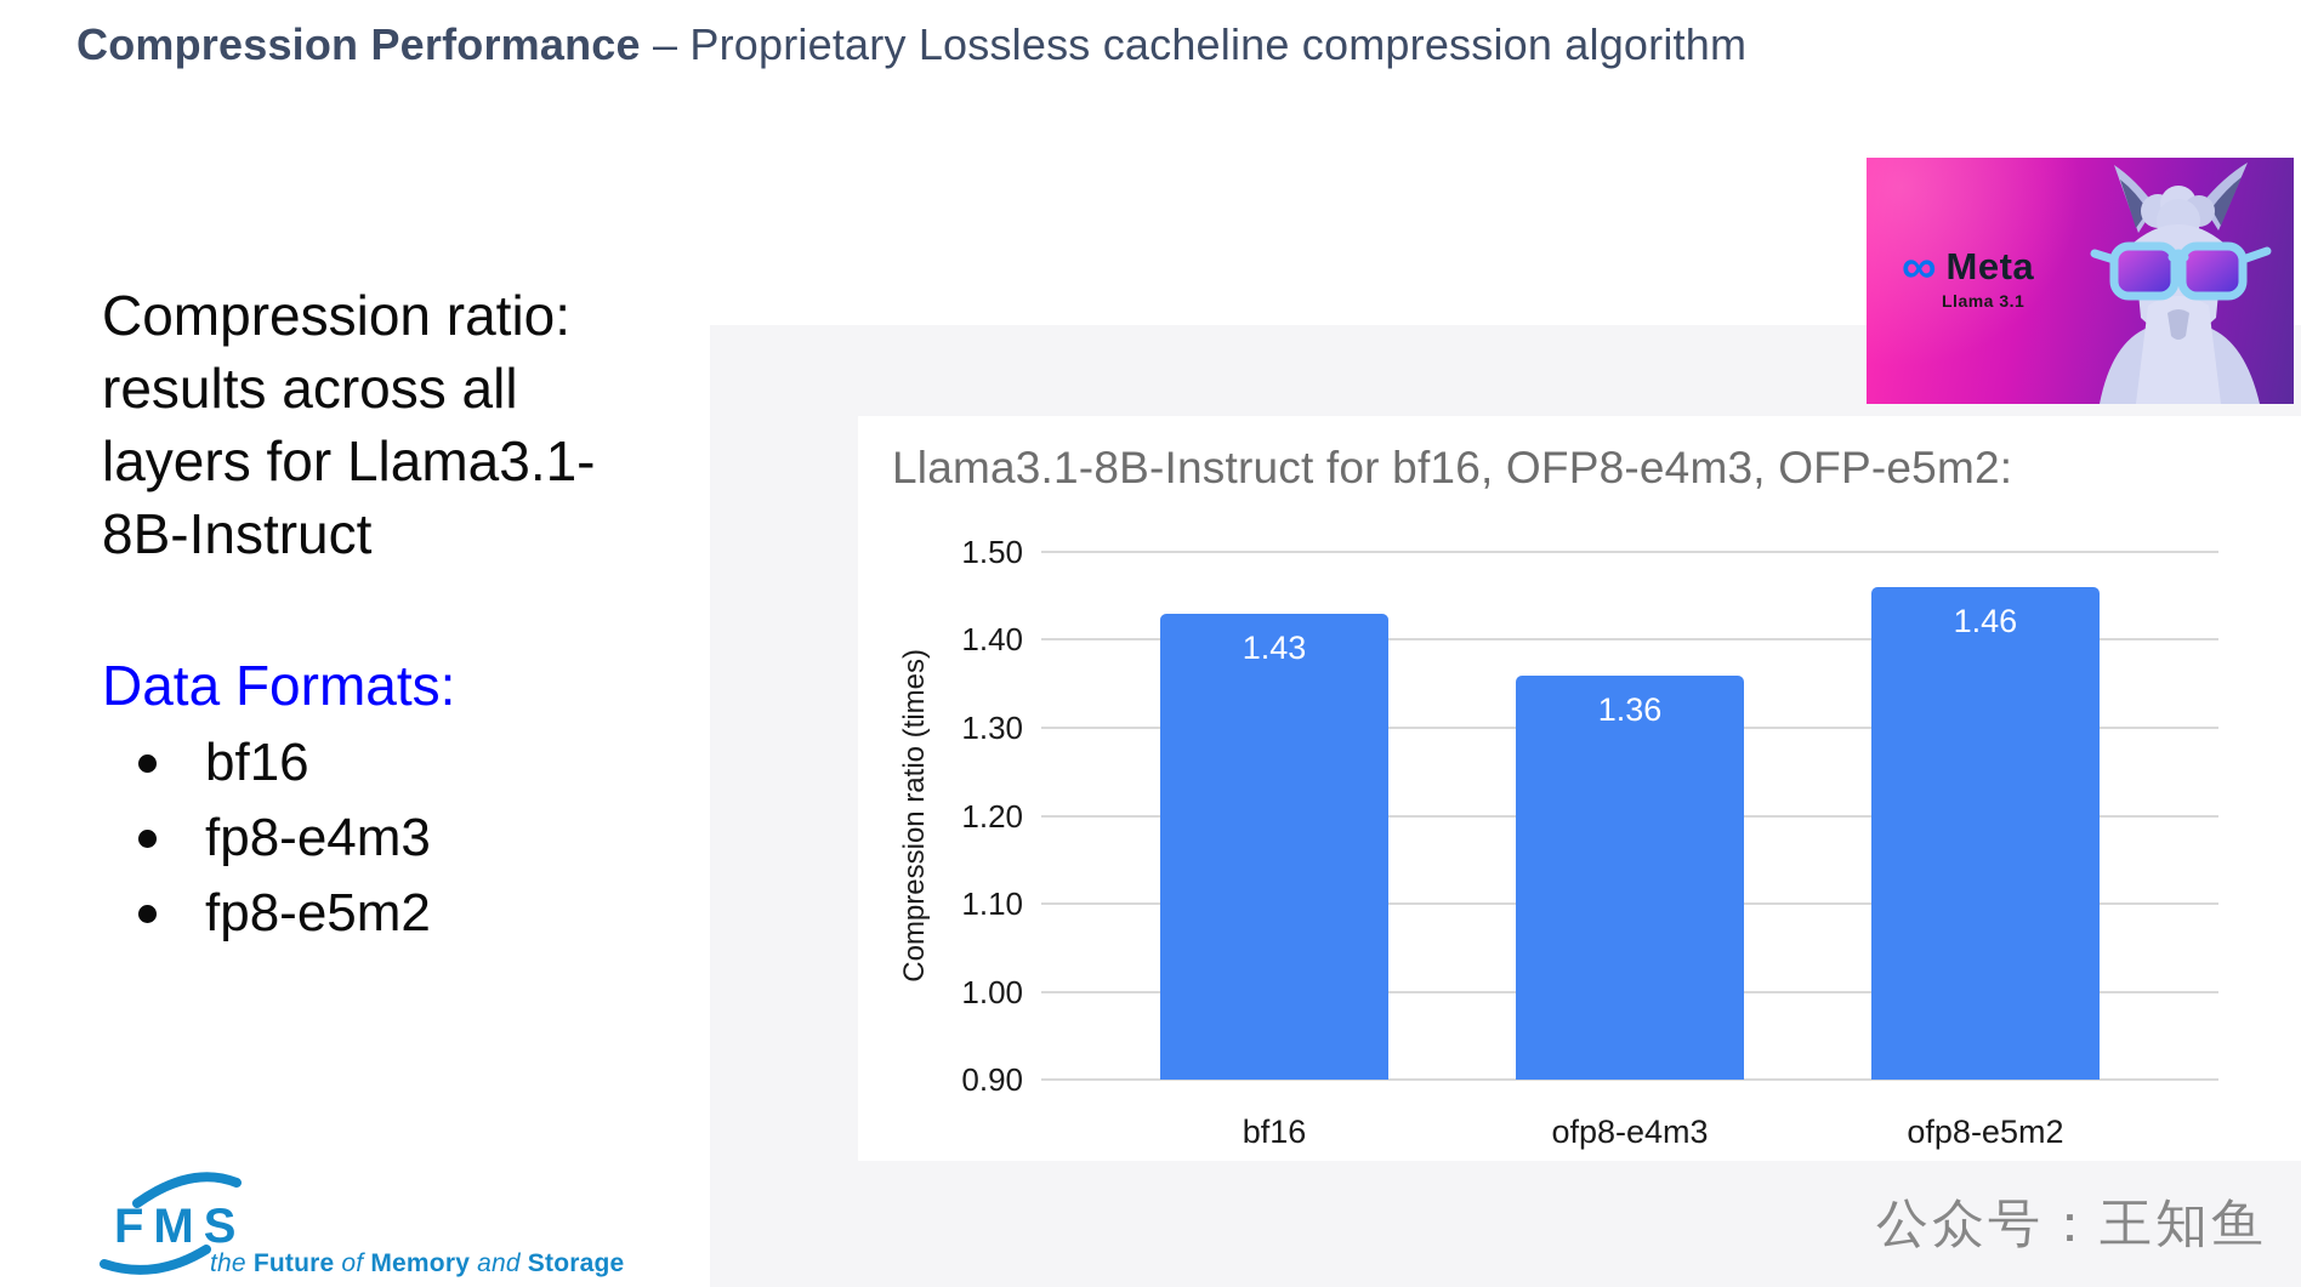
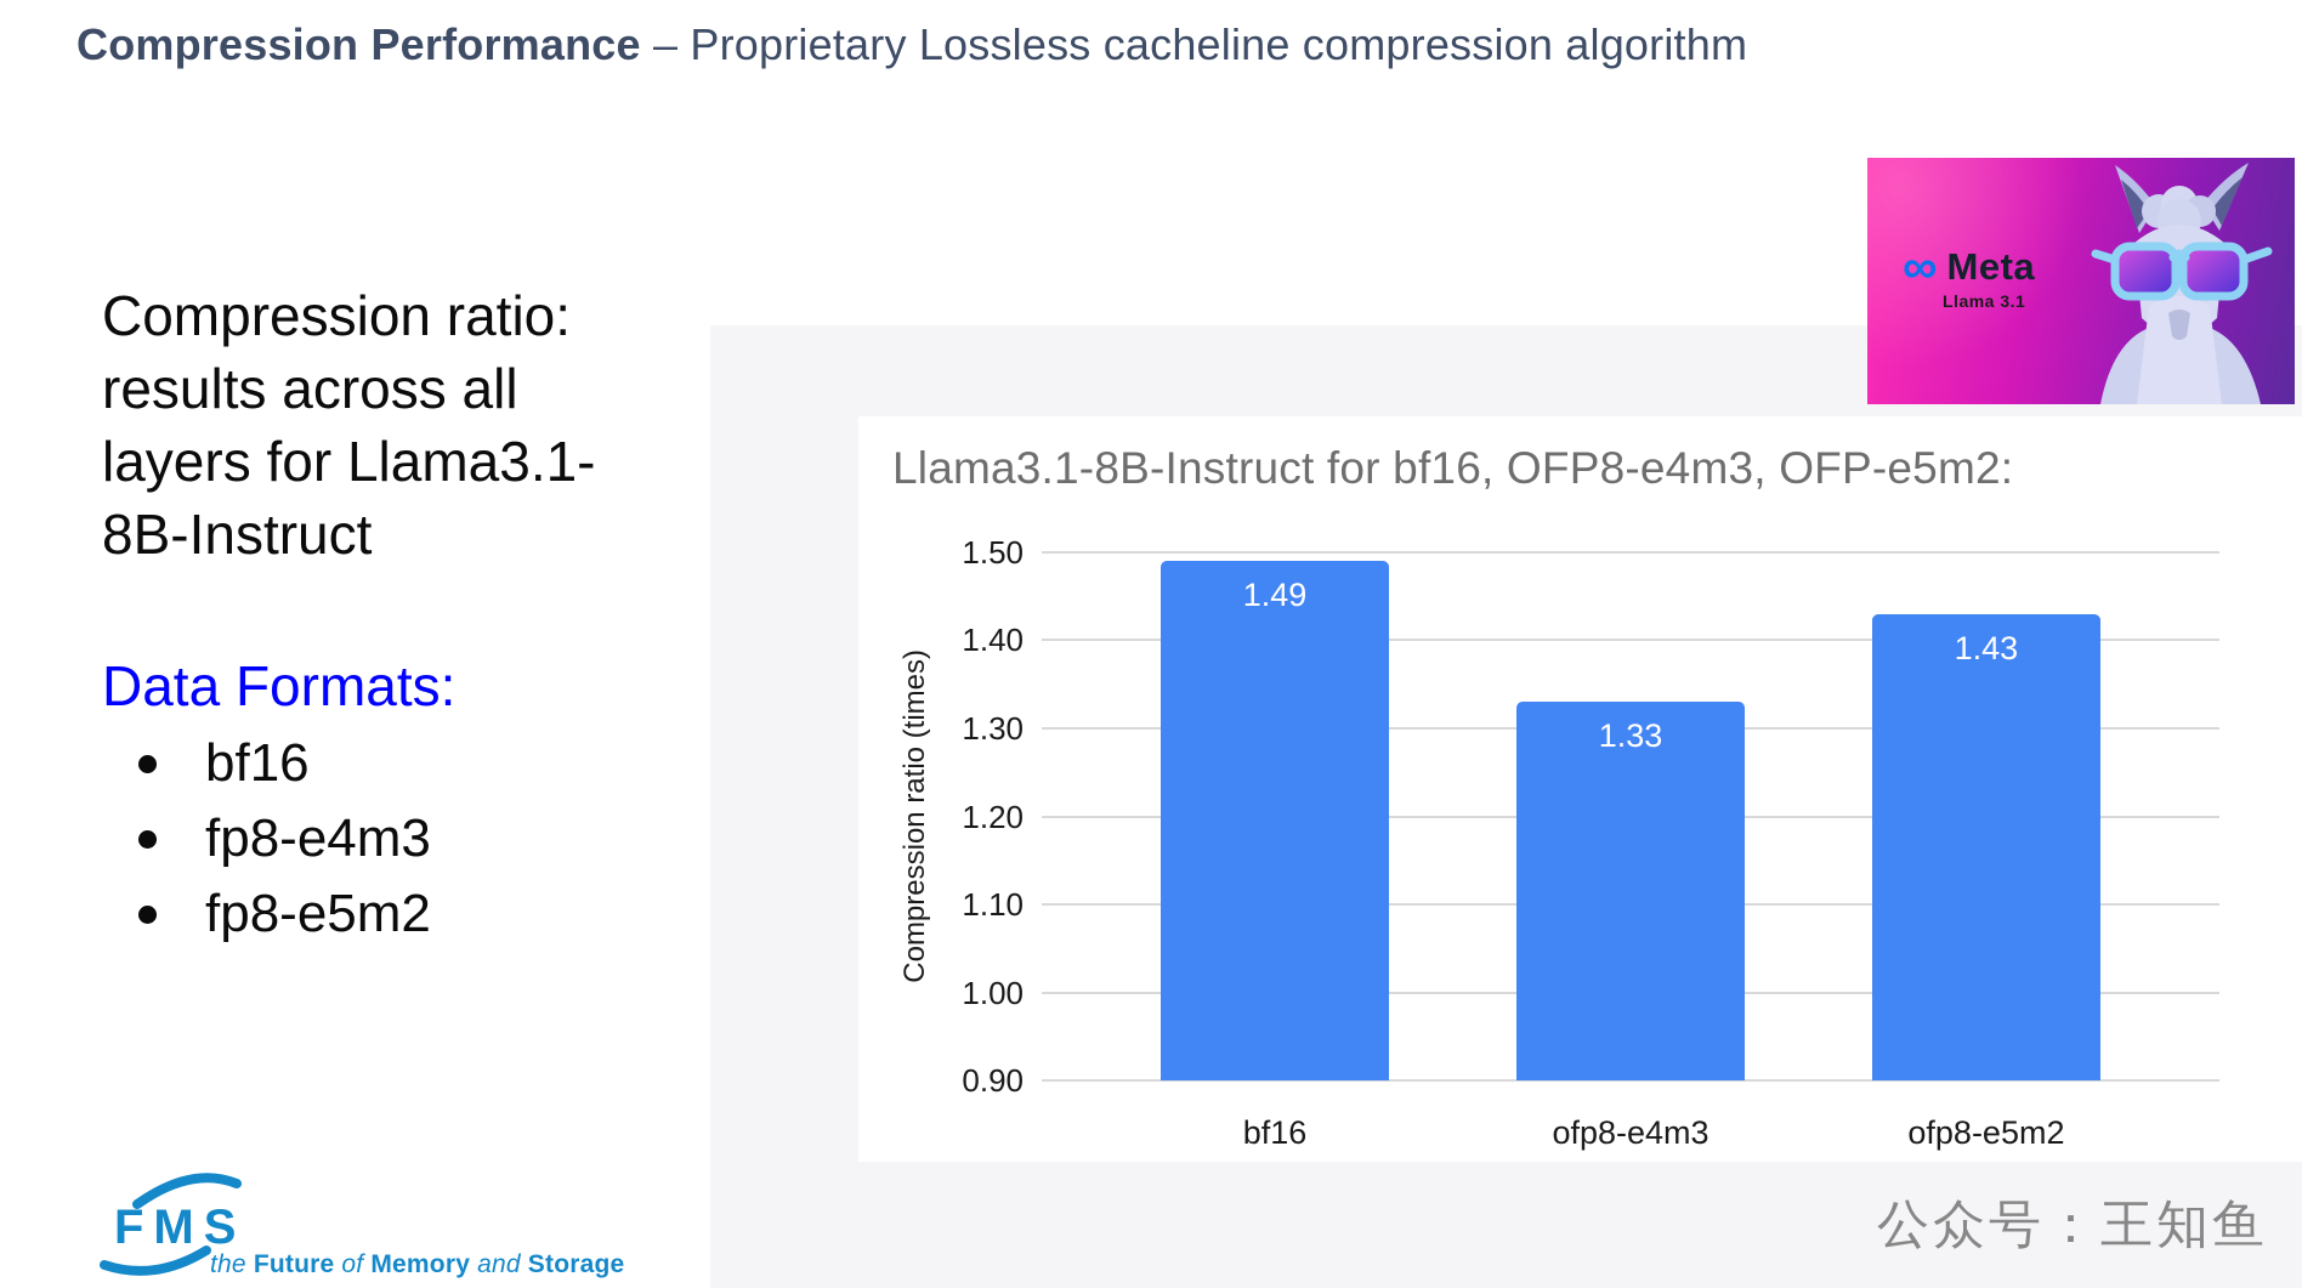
bf16: 1.43 -> 1.49
ofp8-e4m3: 1.36 -> 1.33
ofp8-e5m2: 1.46 -> 1.43
